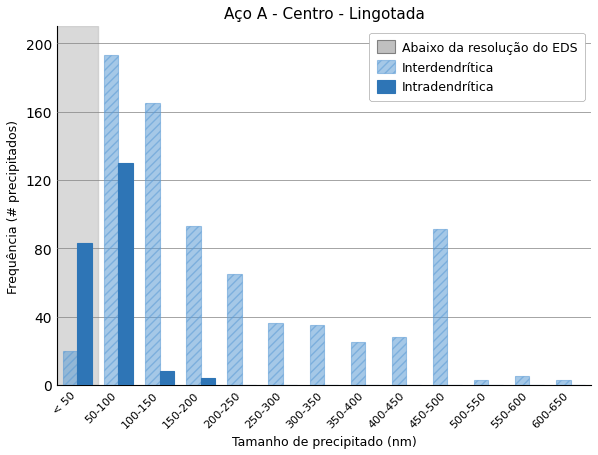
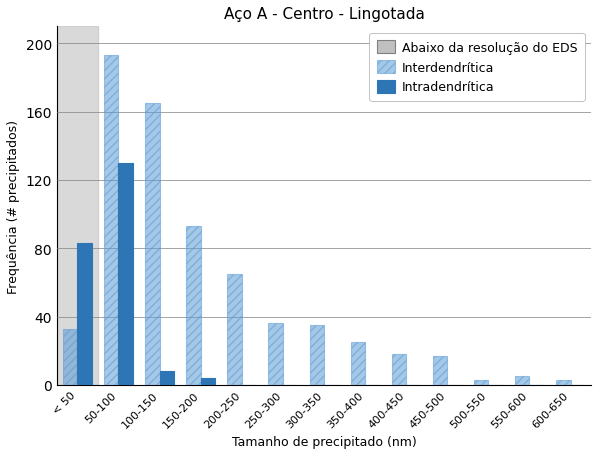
Interdendrítica/< 50: 20 -> 33
Interdendrítica/400-450: 28 -> 18
Interdendrítica/450-500: 91 -> 17
